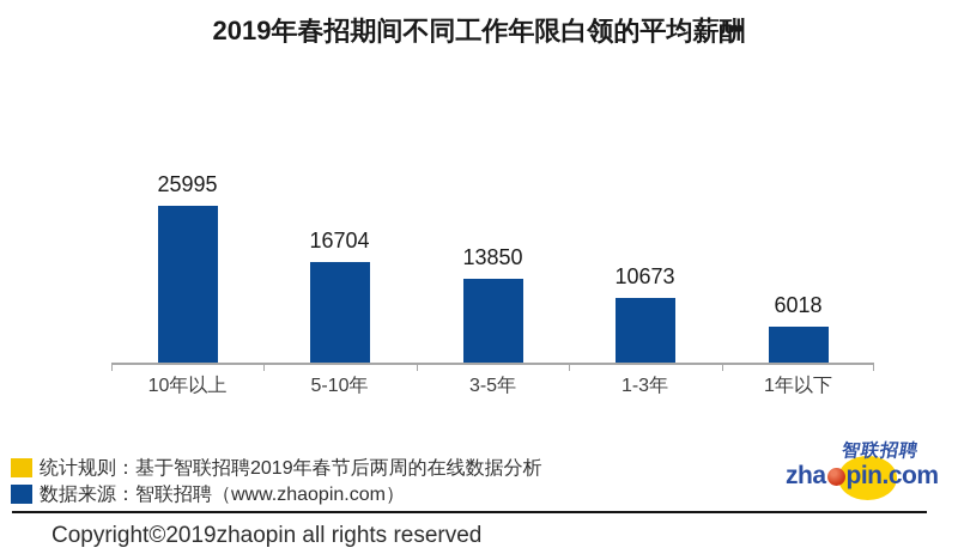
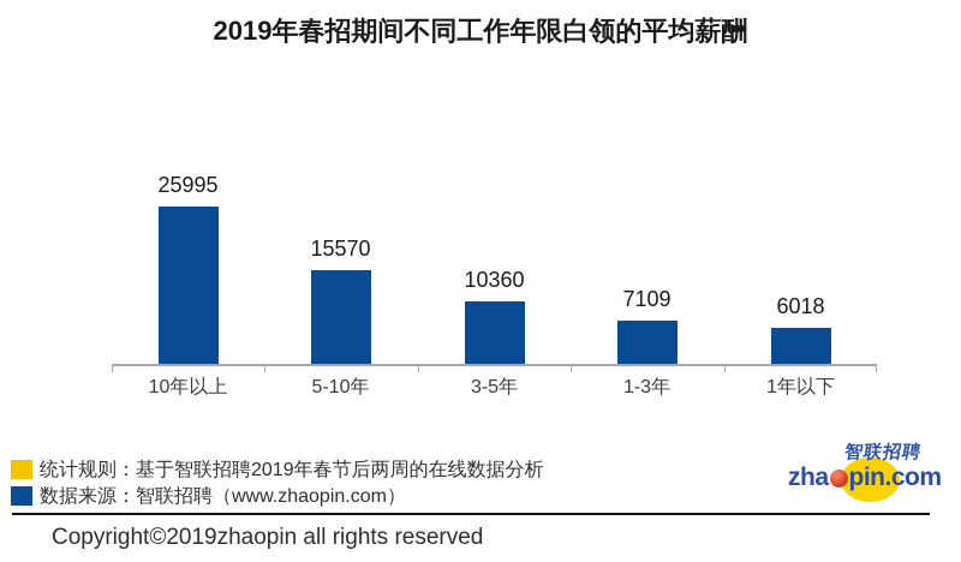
5-10年: 16704 -> 15570
3-5年: 13850 -> 10360
1-3年: 10673 -> 7109
